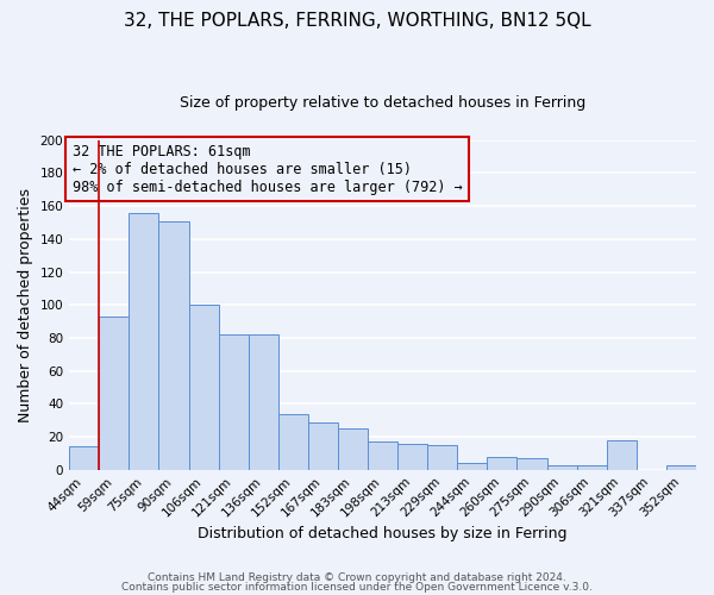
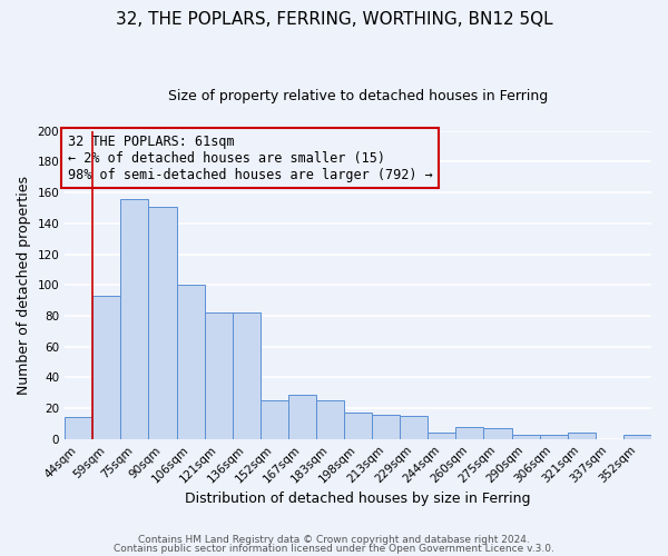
152sqm: 34 -> 25
321sqm: 18 -> 4
